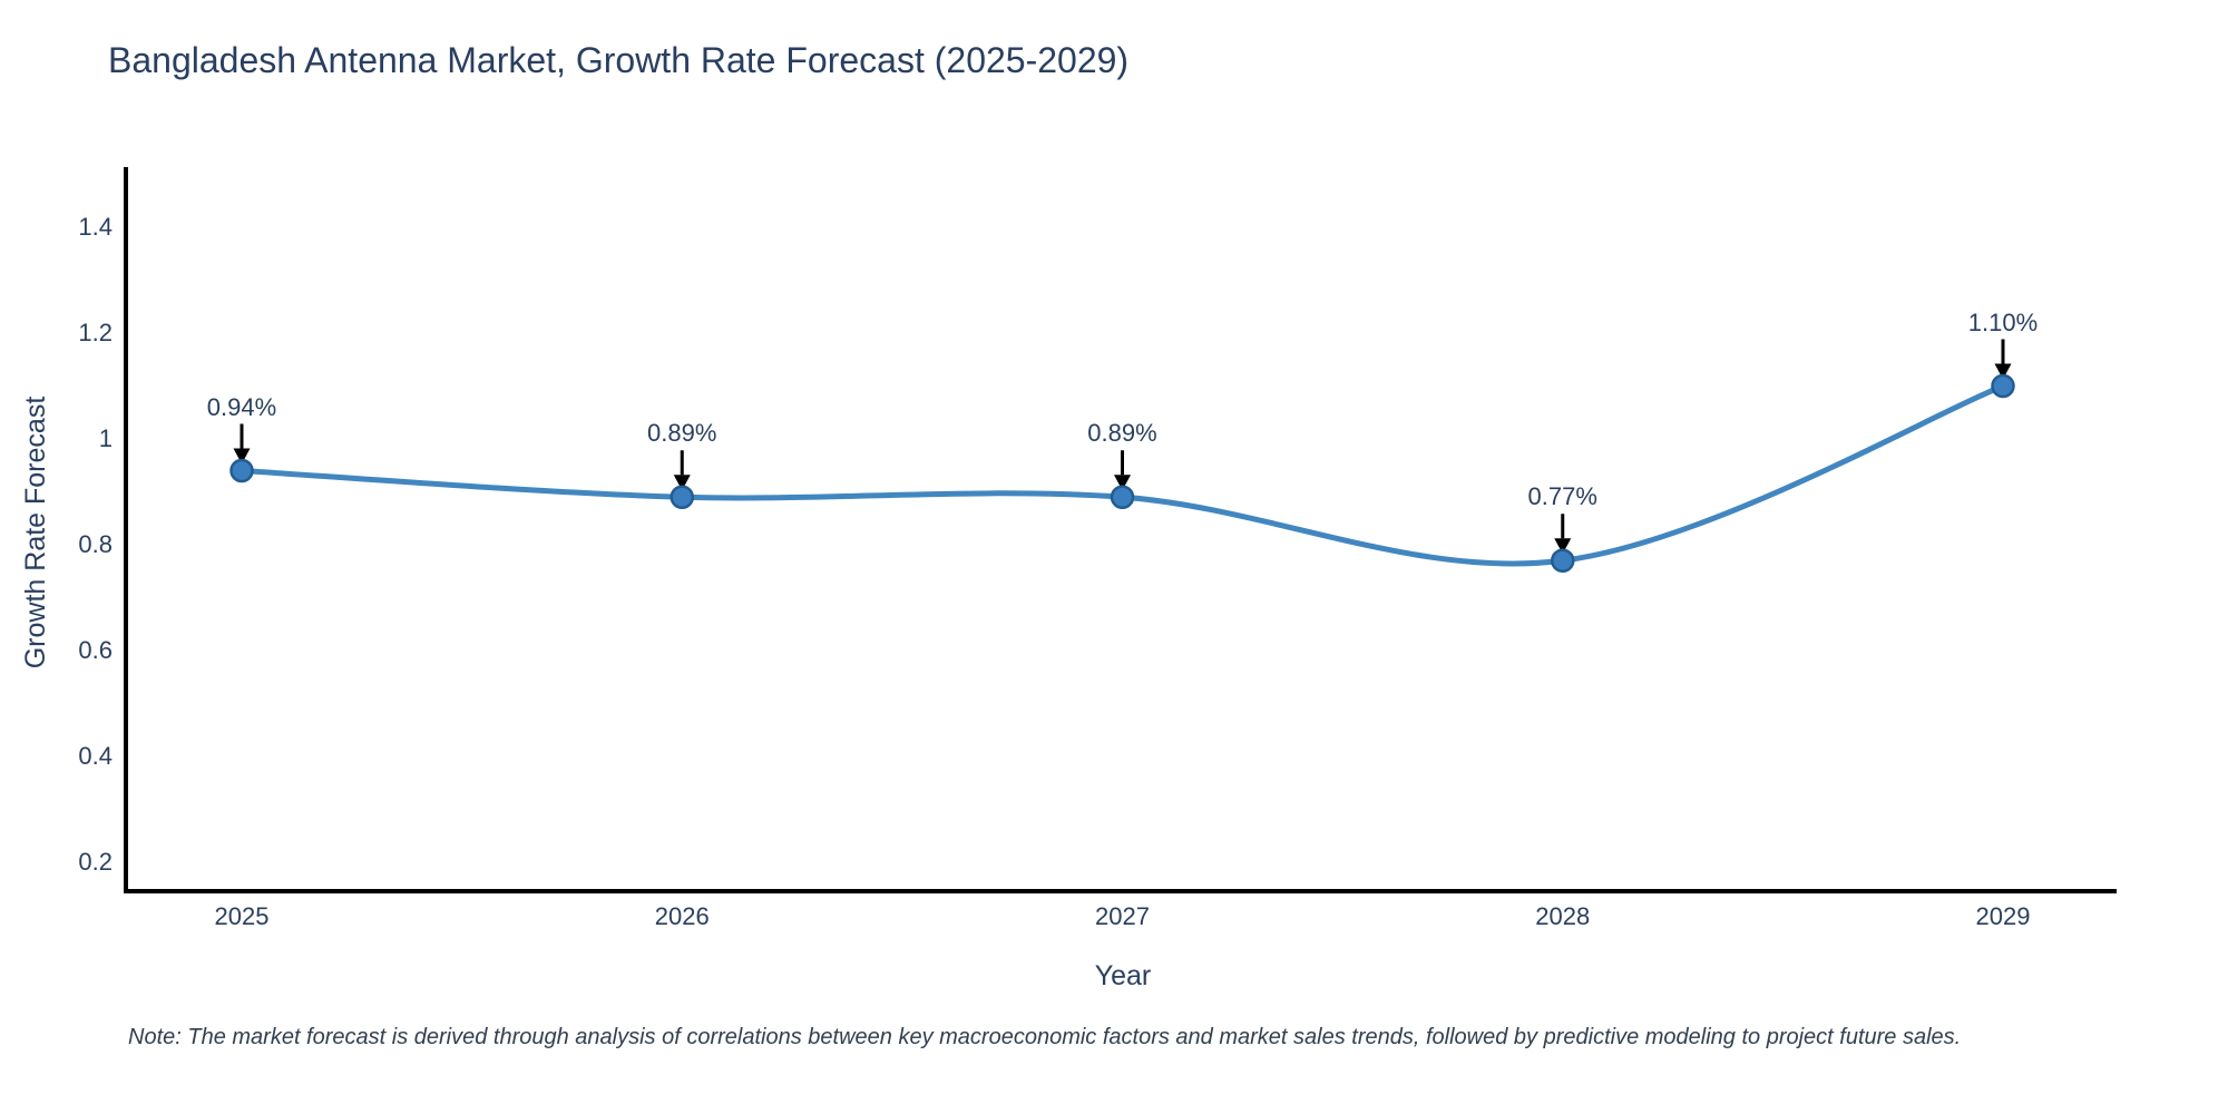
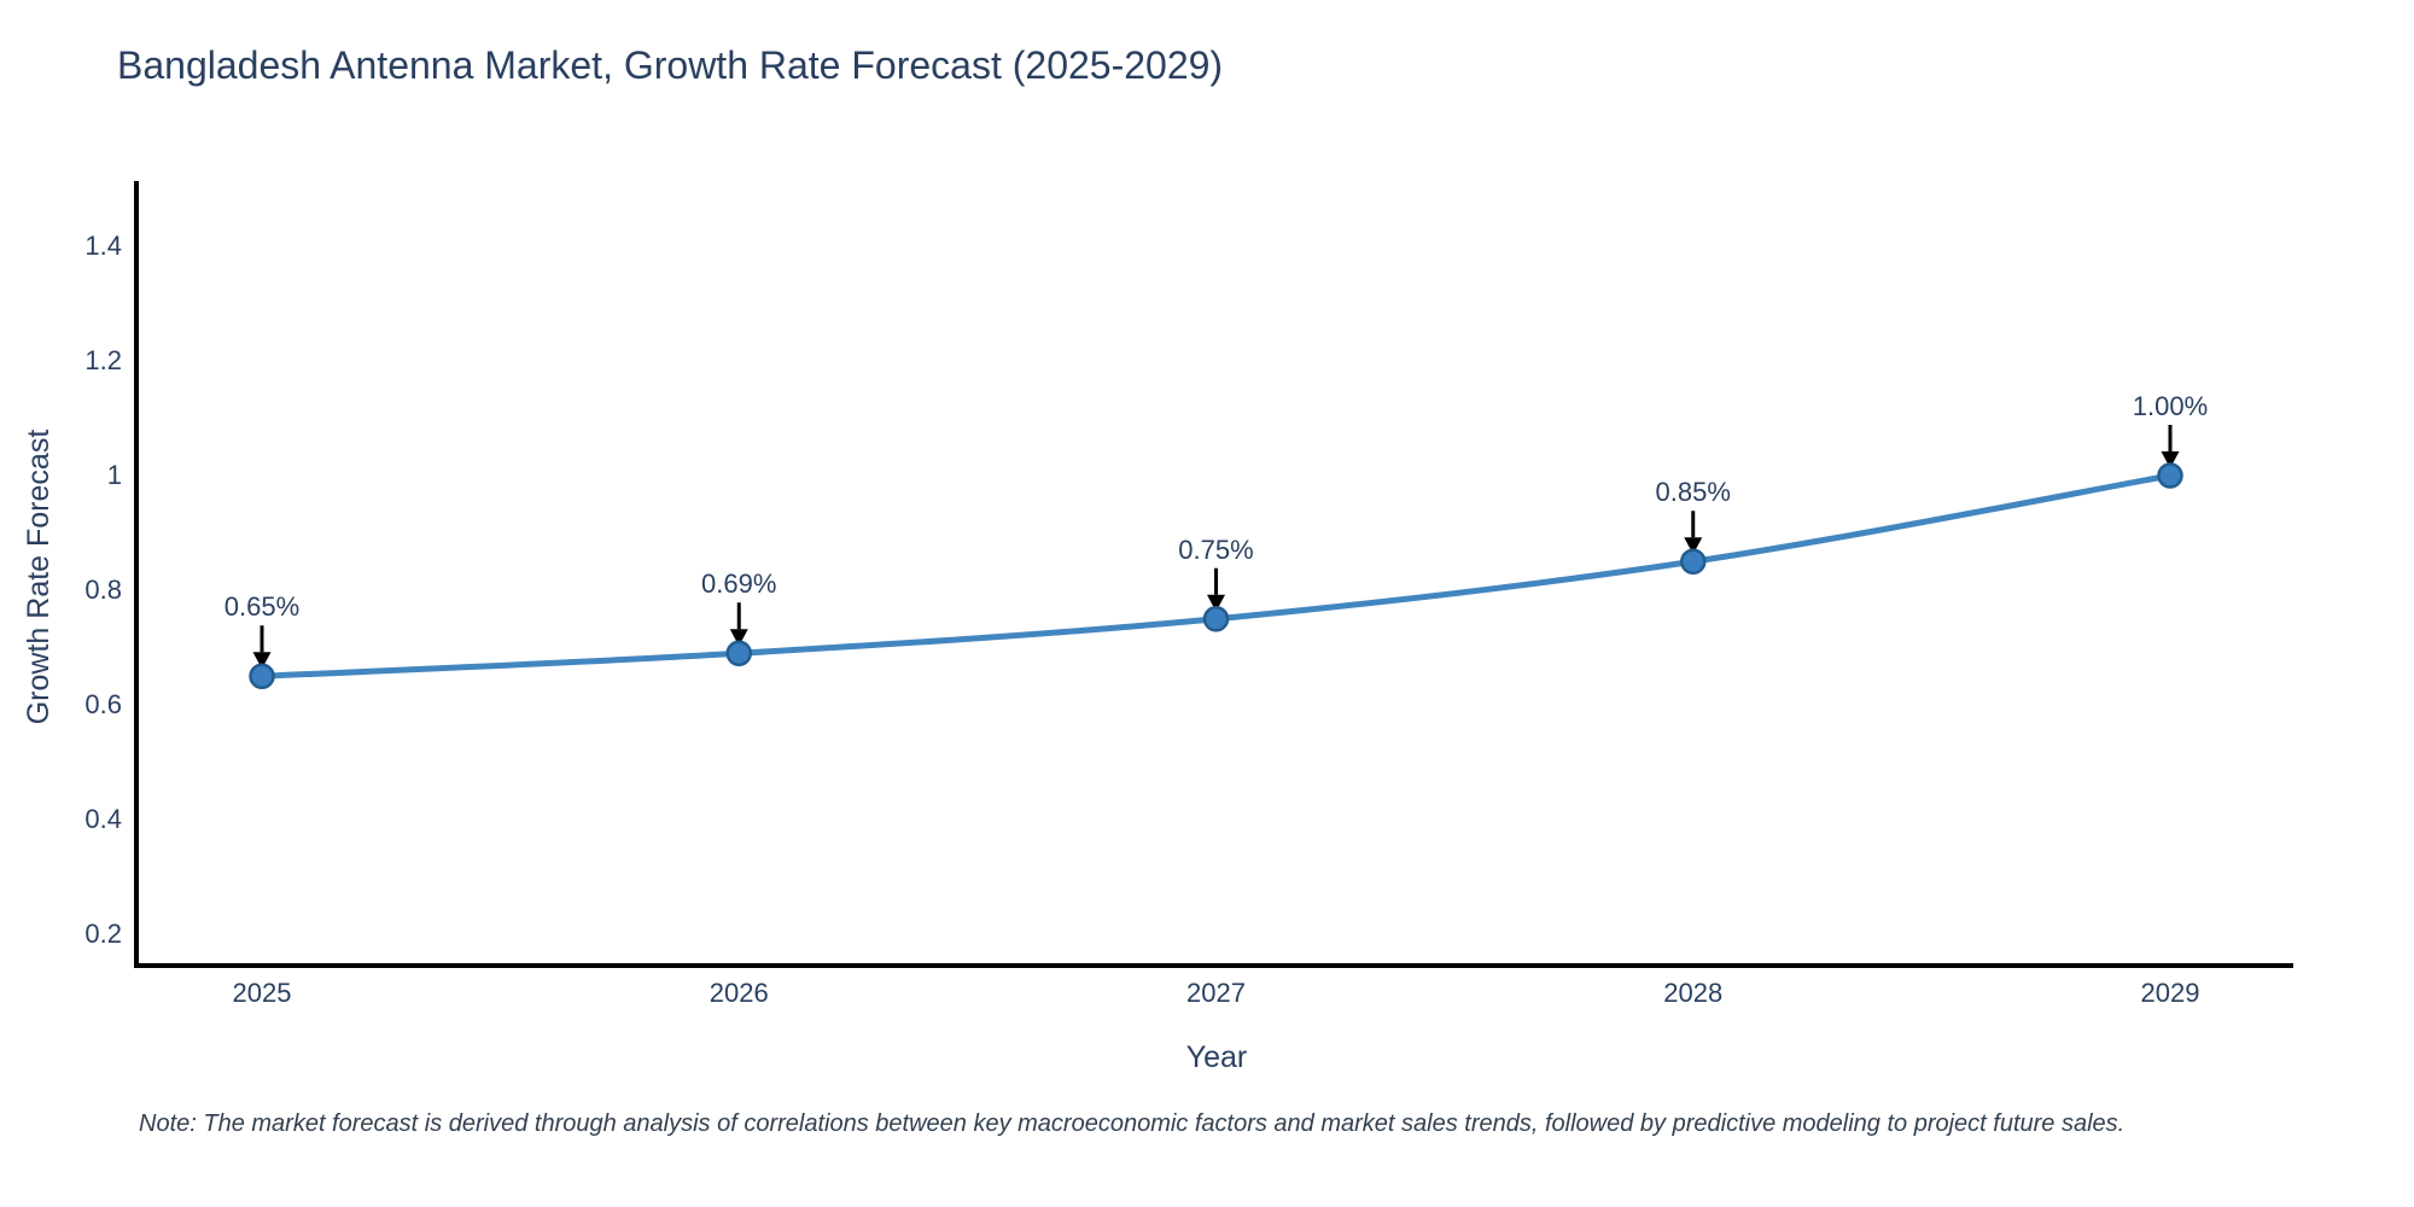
2025: 0.94% -> 0.65%
2026: 0.89% -> 0.69%
2027: 0.89% -> 0.75%
2028: 0.77% -> 0.85%
2029: 1.10% -> 1.00%
